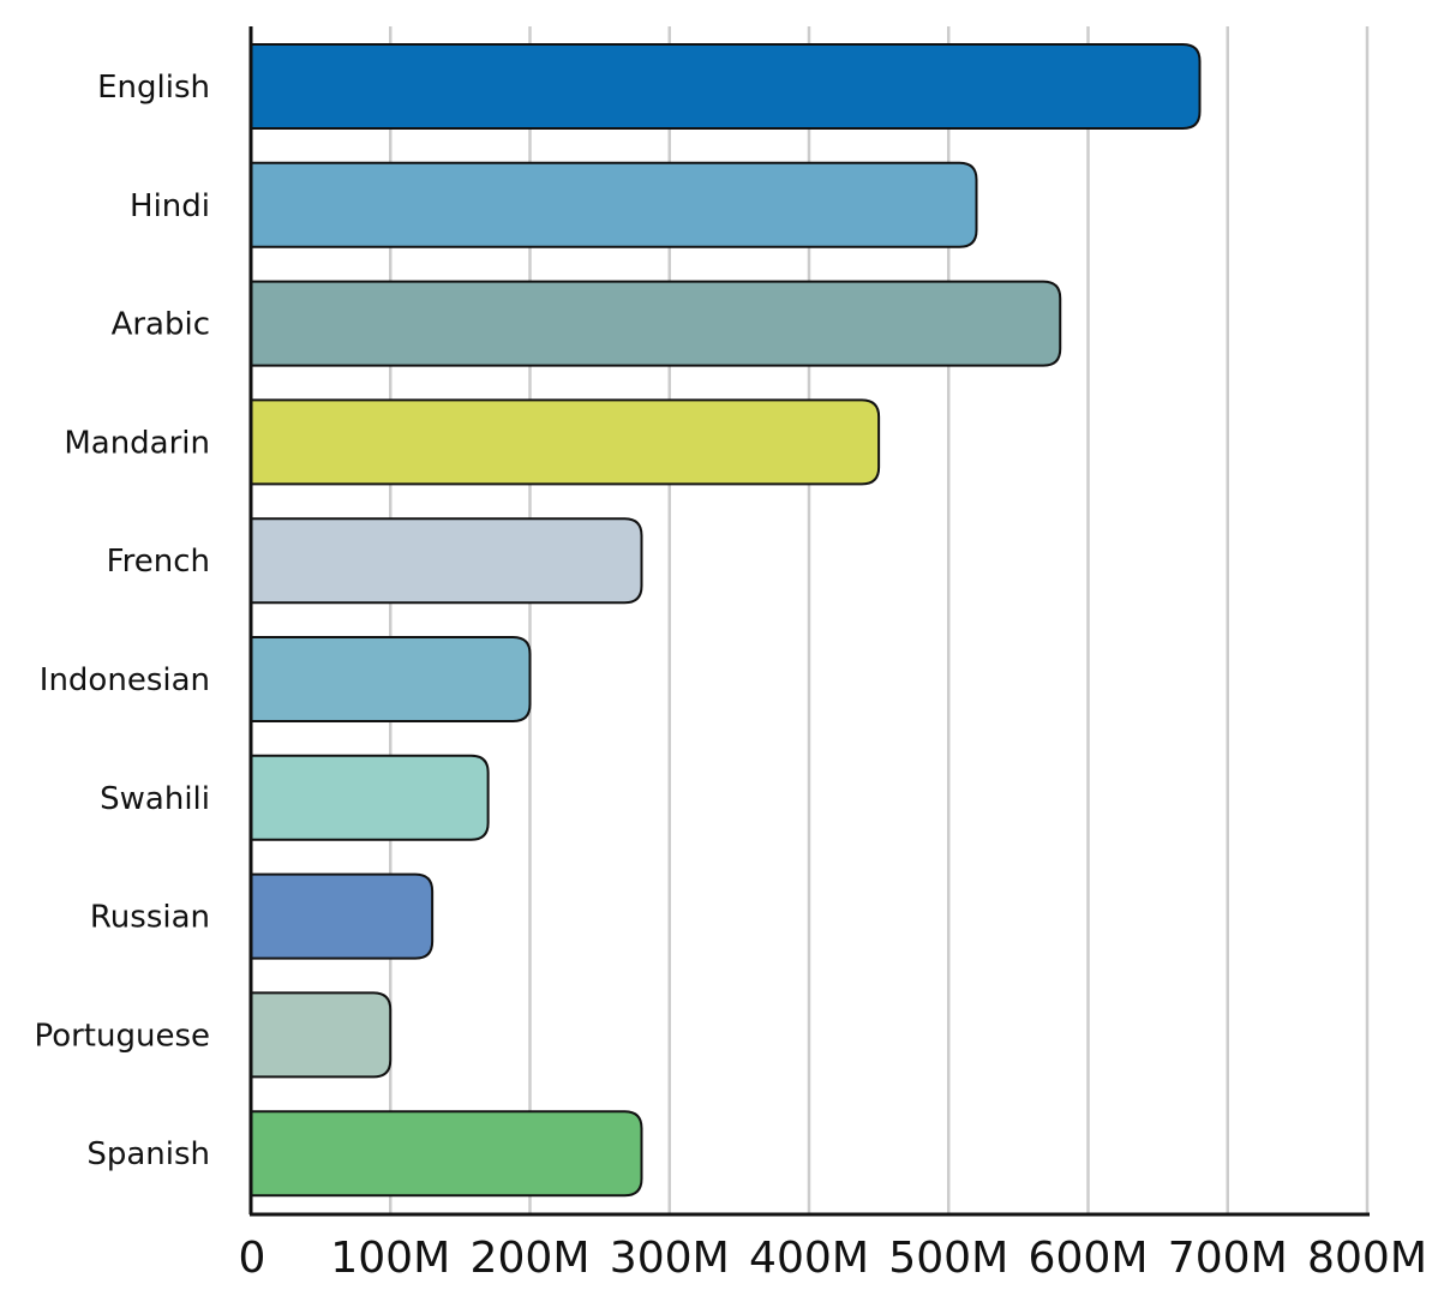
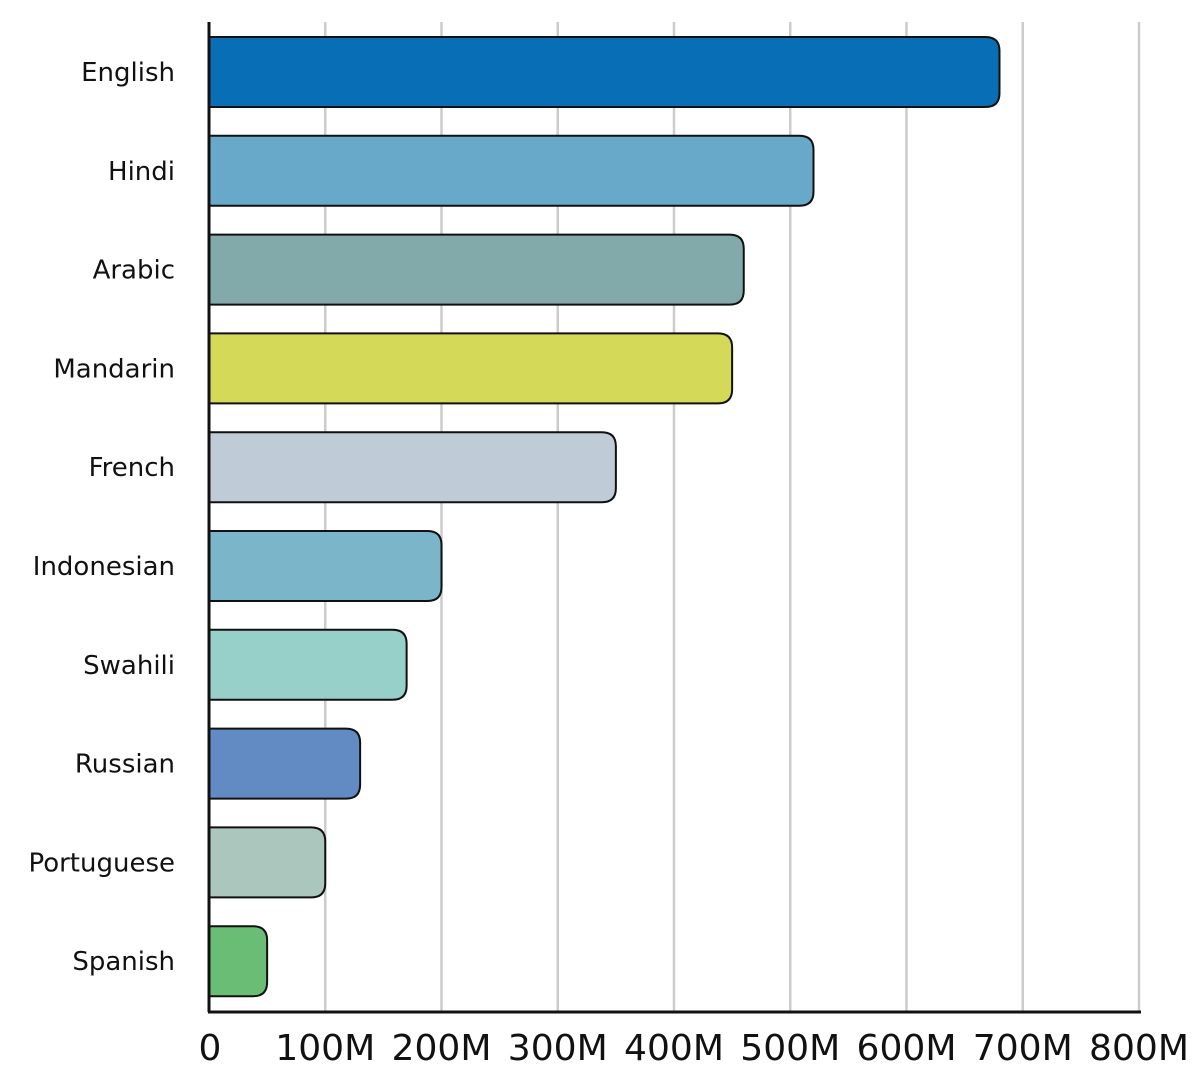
Arabic: 580M -> 460M
French: 280M -> 350M
Spanish: 280M -> 50M
